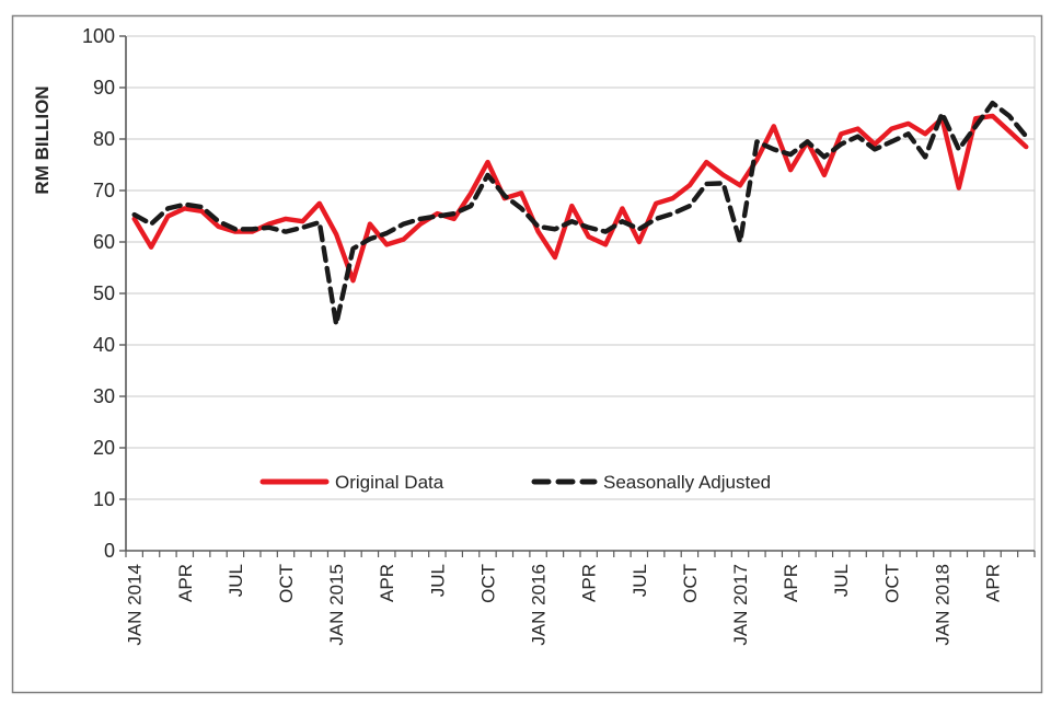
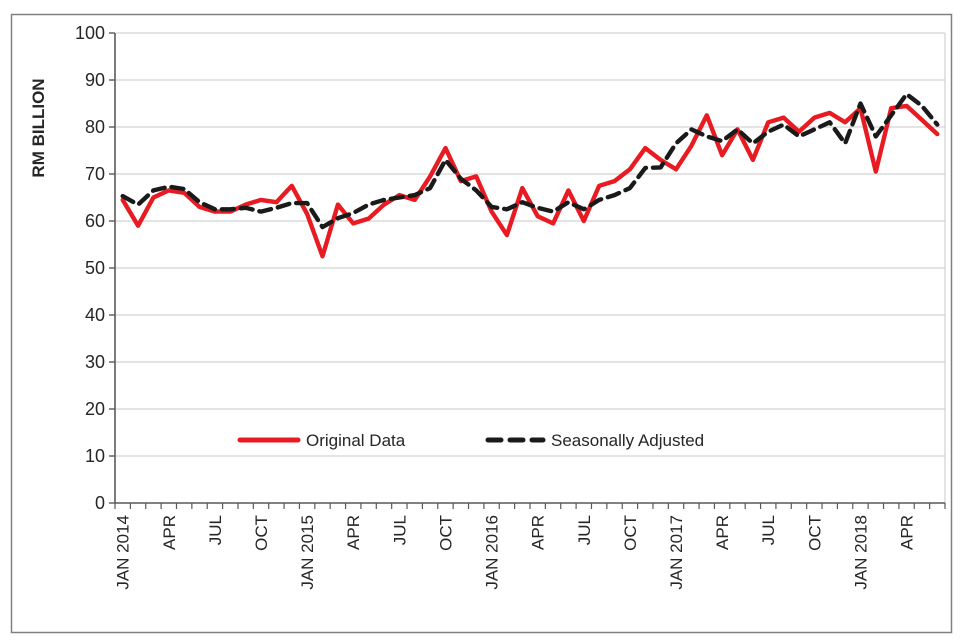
Seasonally Adjusted/JAN 2015: 44 -> 64
Seasonally Adjusted/JAN 2017: 60 -> 76
